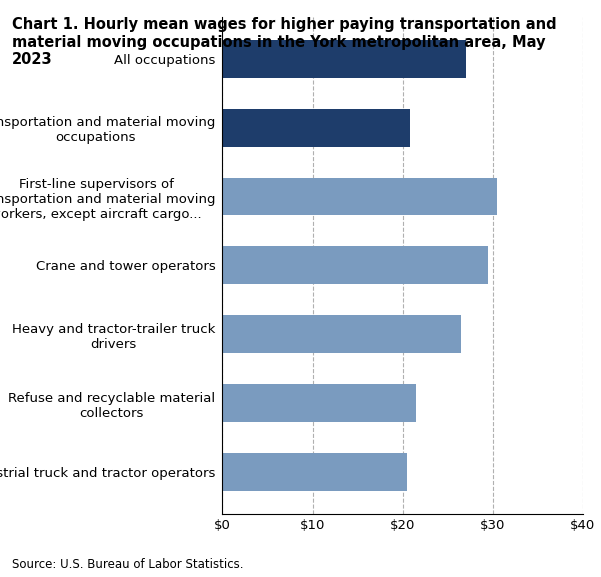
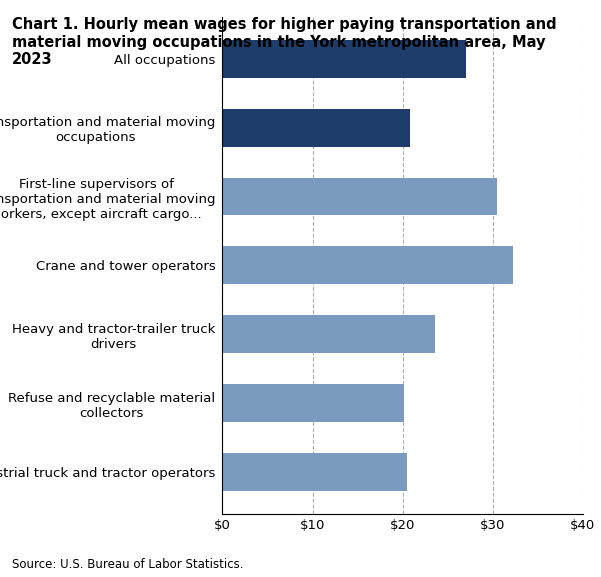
Crane and tower operators: $29.5 -> $32.2
Heavy and tractor-trailer truck drivers: $26.5 -> $23.6
Refuse and recyclable material collectors: $21.5 -> $20.2
